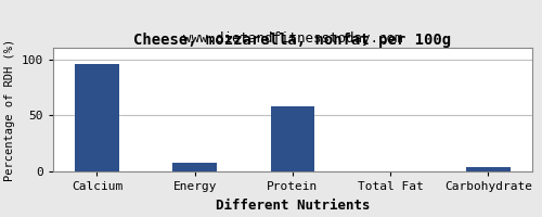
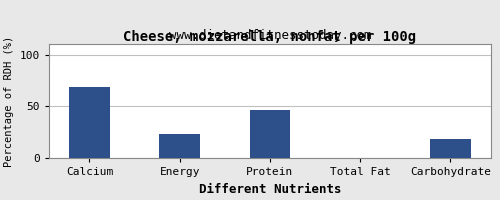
Calcium: 96 -> 69
Energy: 8 -> 23
Protein: 58 -> 47
Carbohydrate: 4 -> 19
